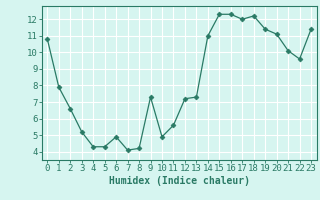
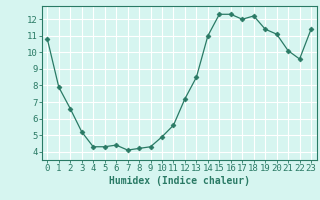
6: 4.9 -> 4.4
9: 7.3 -> 4.3
13: 7.3 -> 8.5
